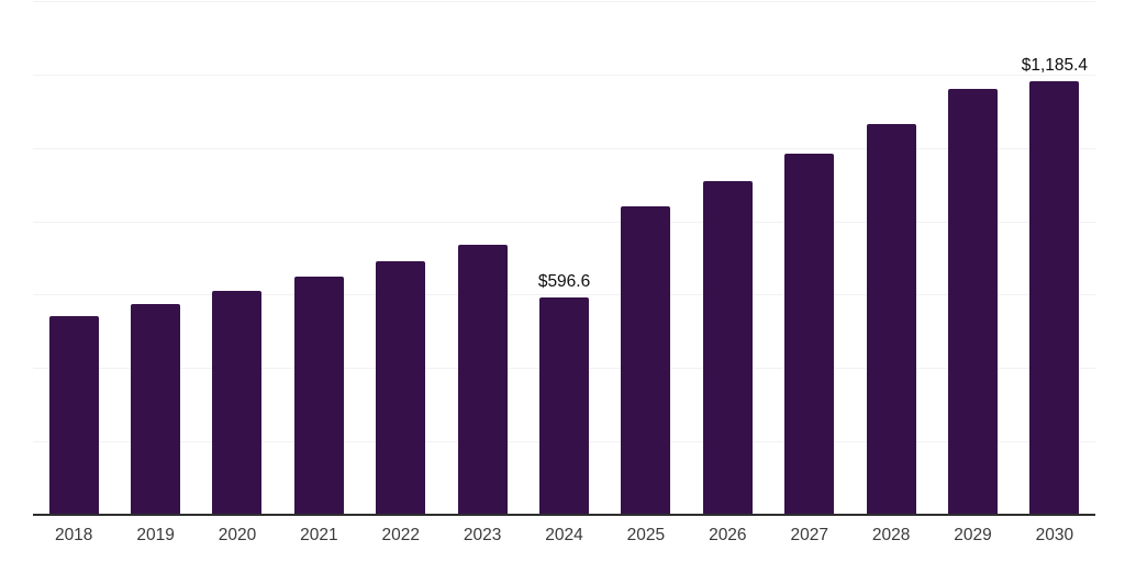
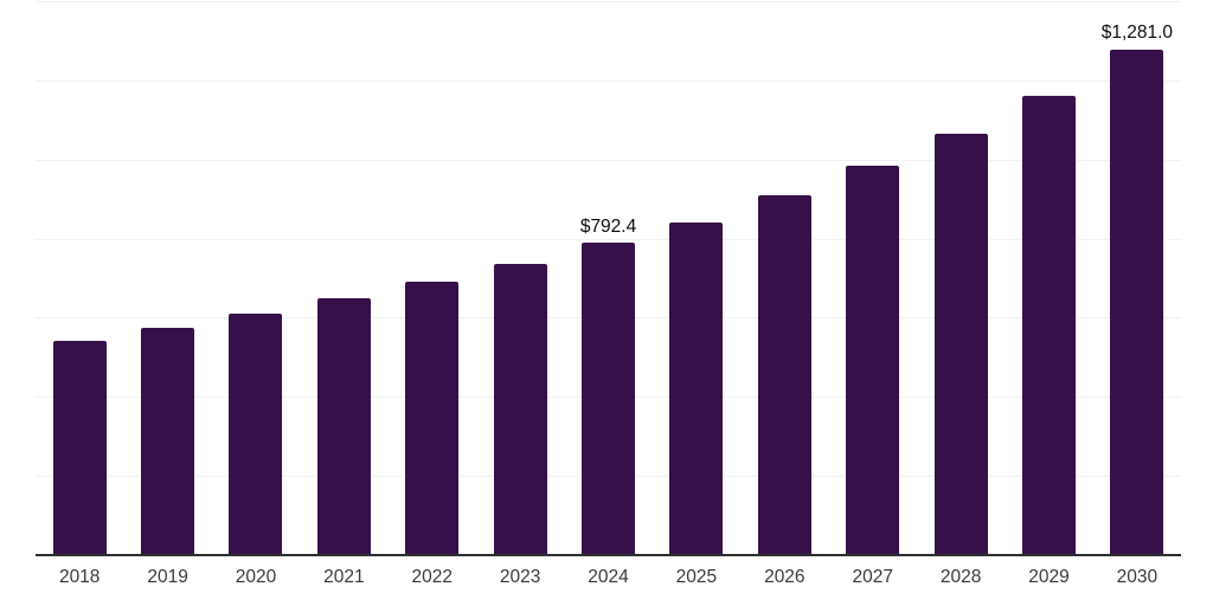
2024: $596.6 -> $792.4
2030: $1,185.4 -> $1,281.0
